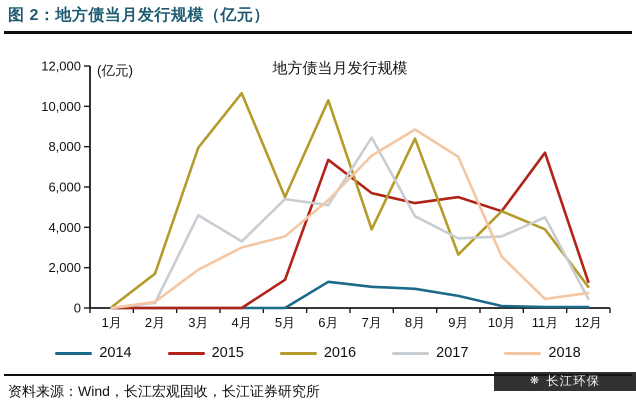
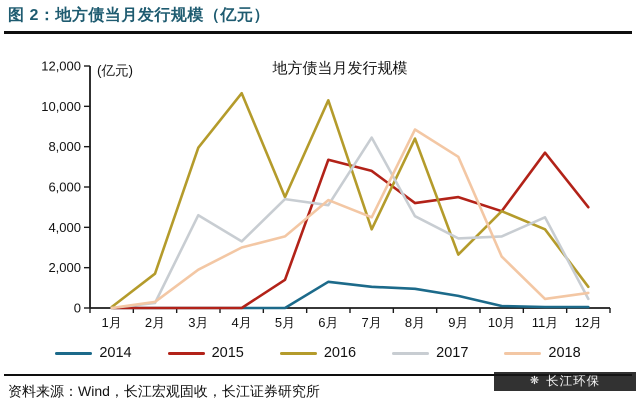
2015/7月: 5700 -> 6800
2018/7月: 7600 -> 4500
2015/12月: 1300 -> 5000
